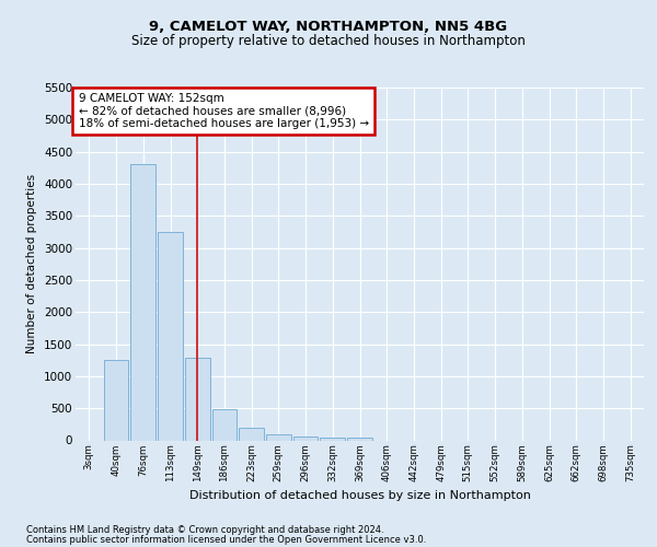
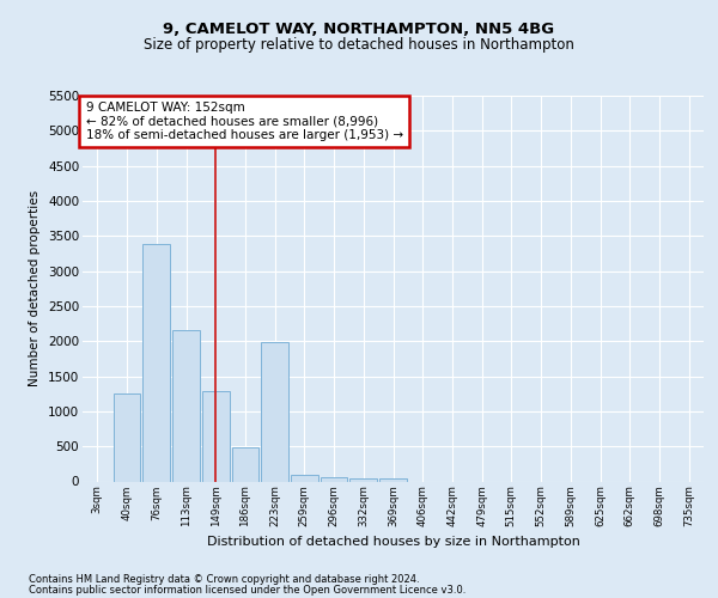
76sqm: 4300 -> 3380
113sqm: 3250 -> 2160
223sqm: 200 -> 1980
